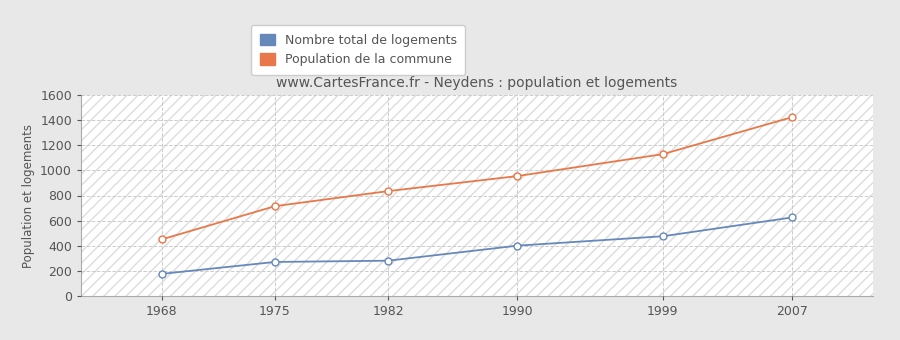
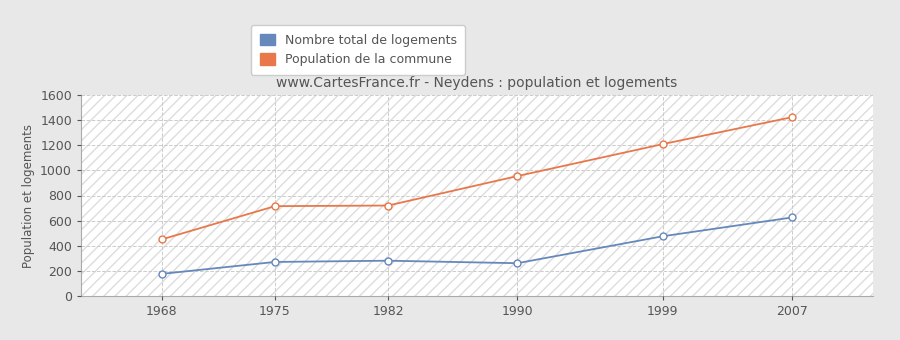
Population de la commune/1982: 840 -> 720
Nombre total de logements/1990: 400 -> 260
Population de la commune/1999: 1130 -> 1210
